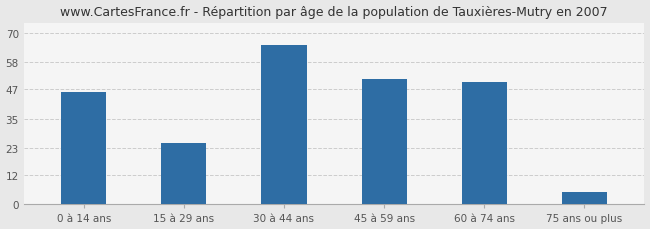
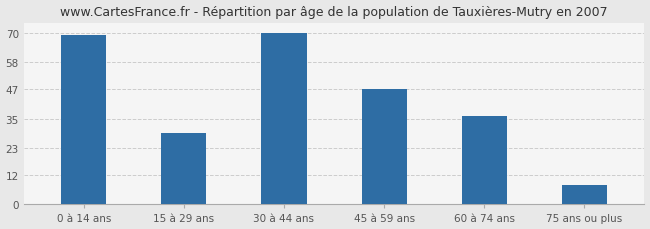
0 à 14 ans: 46 -> 69
15 à 29 ans: 25 -> 29
30 à 44 ans: 65 -> 70
45 à 59 ans: 51 -> 47
60 à 74 ans: 50 -> 36
75 ans ou plus: 5 -> 8
